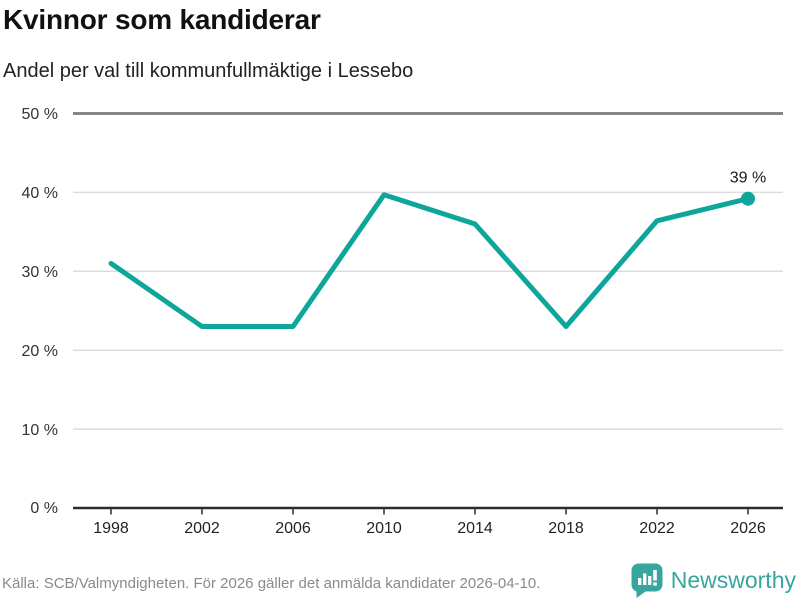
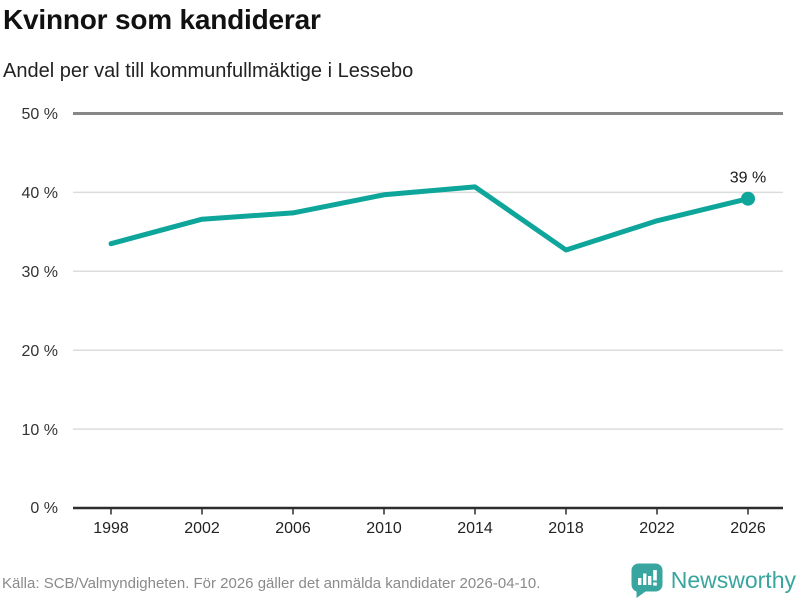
1998: 31% -> 34%
2002: 23% -> 37%
2006: 23% -> 37%
2014: 36% -> 41%
2018: 23% -> 33%
